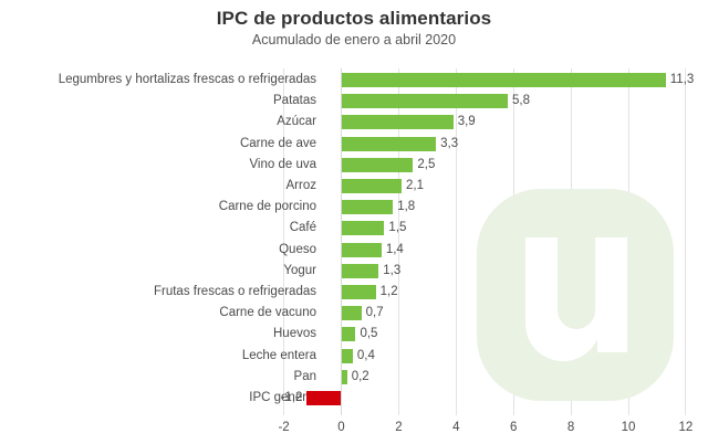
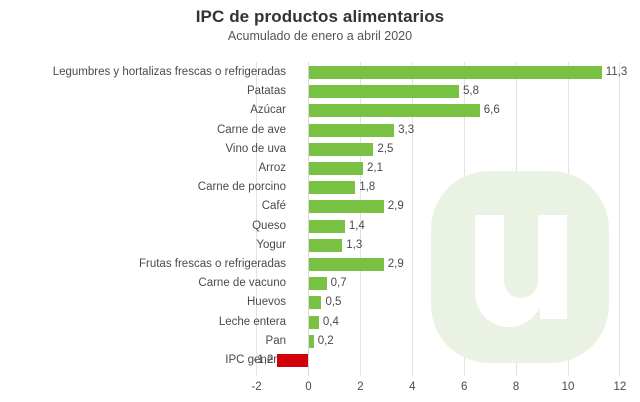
Azúcar: 3,9 -> 6,6
Café: 1,5 -> 2,9
Frutas frescas o refrigeradas: 1,2 -> 2,9
